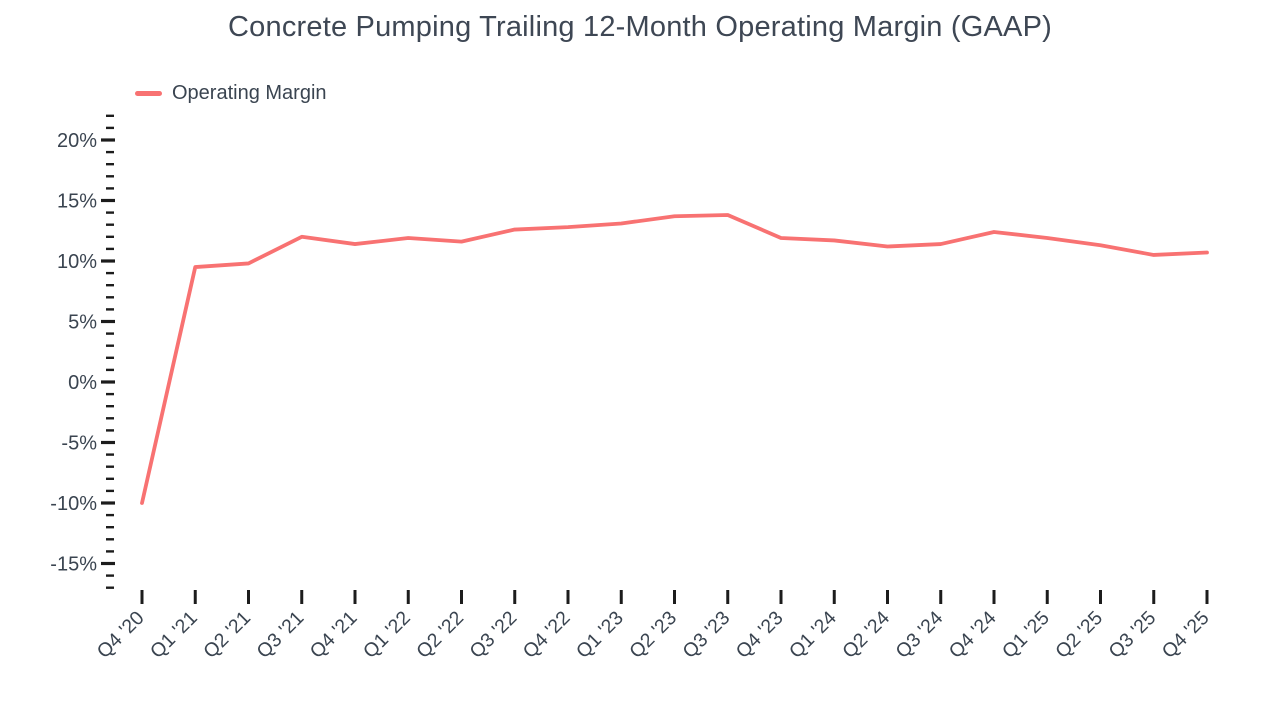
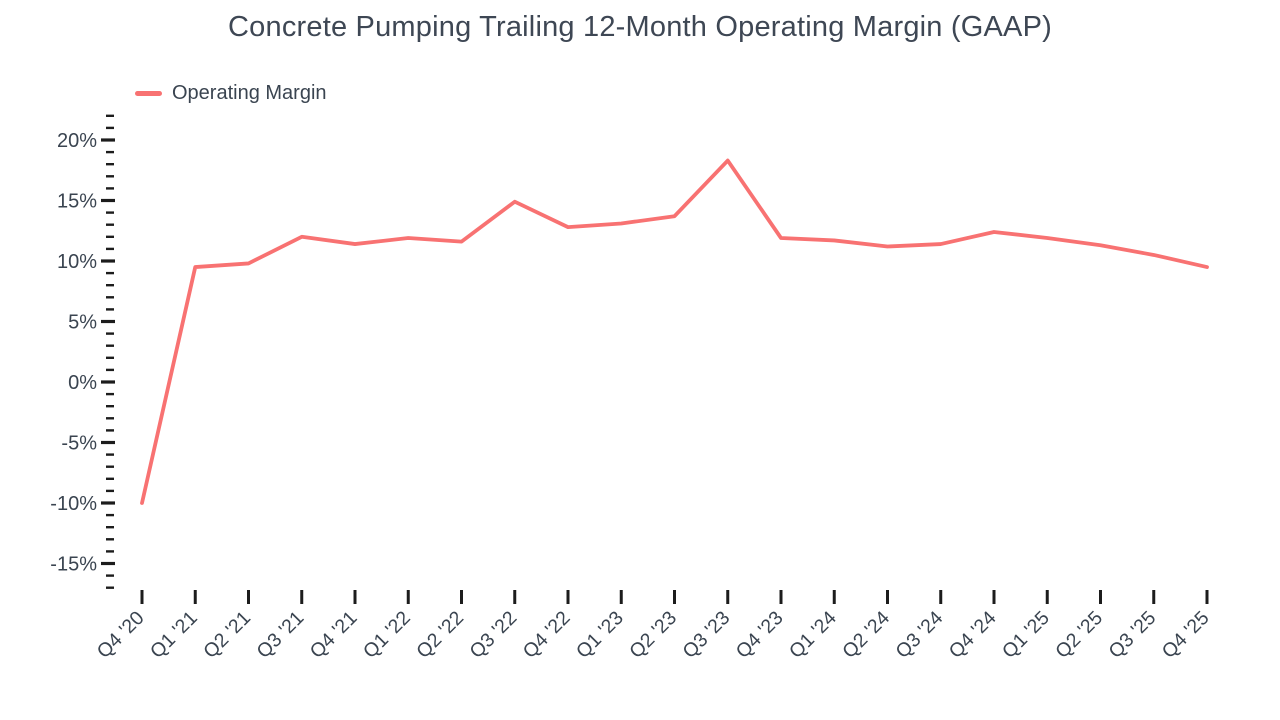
Q3 '22: 12.6% -> 14.9%
Q3 '23: 13.8% -> 18.3%
Q4 '25: 10.7% -> 9.5%
